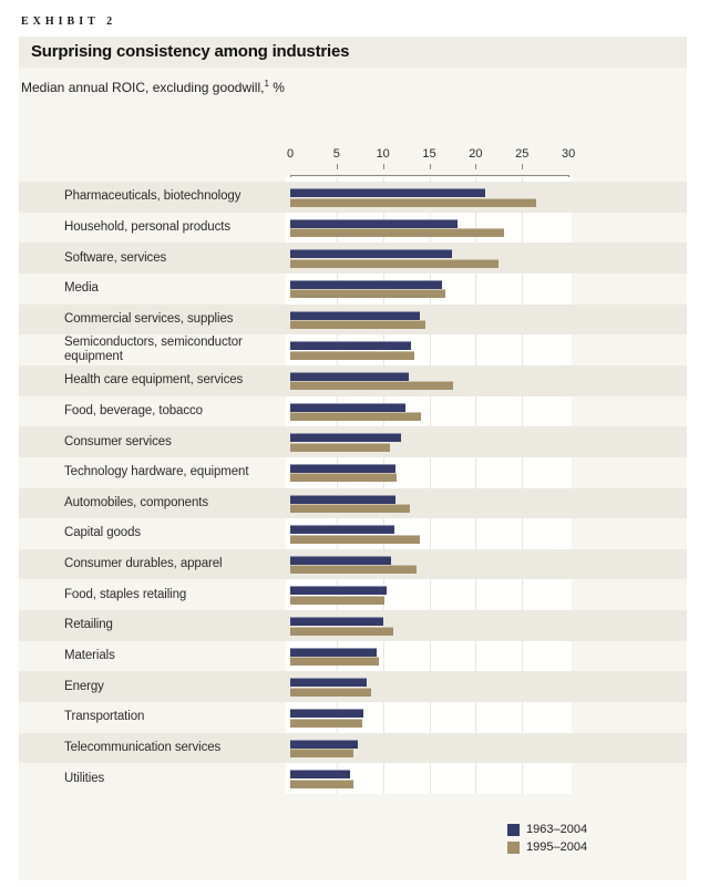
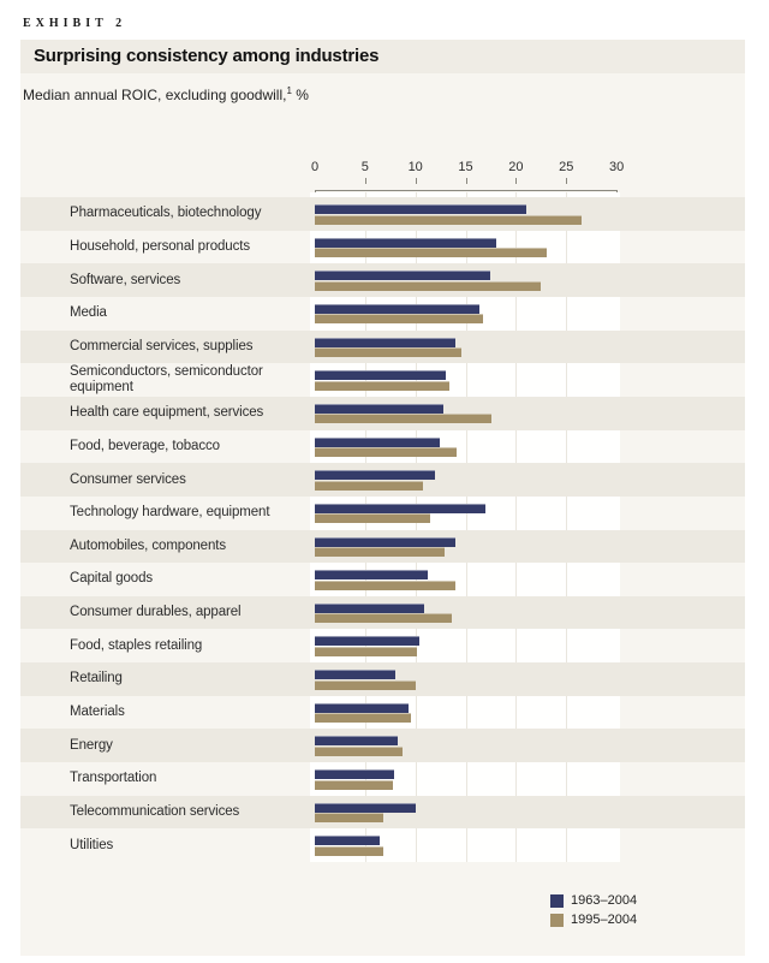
1963–2004/Technology hardware, equipment: 11 -> 17
1963–2004/Automobiles, components: 11 -> 14
1963–2004/Retailing: 10 -> 8
1995–2004/Retailing: 11 -> 10
1963–2004/Telecommunication services: 7 -> 10
